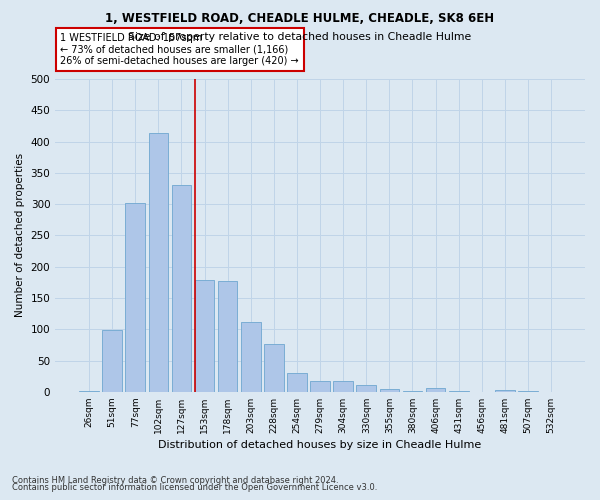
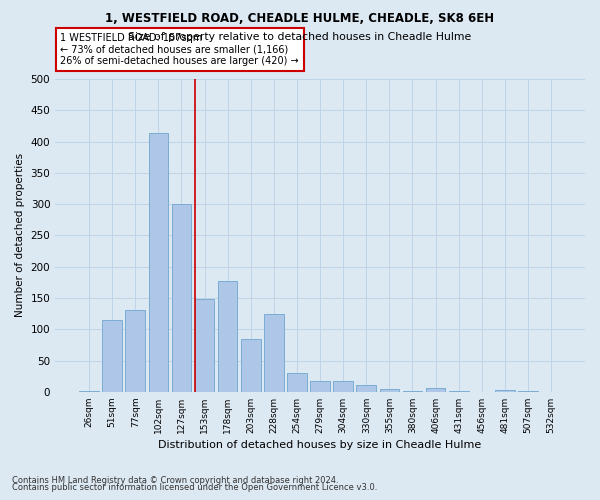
51sqm: 99 -> 114
77sqm: 302 -> 130
127sqm: 330 -> 300
153sqm: 178 -> 148
203sqm: 112 -> 84
228sqm: 76 -> 124
